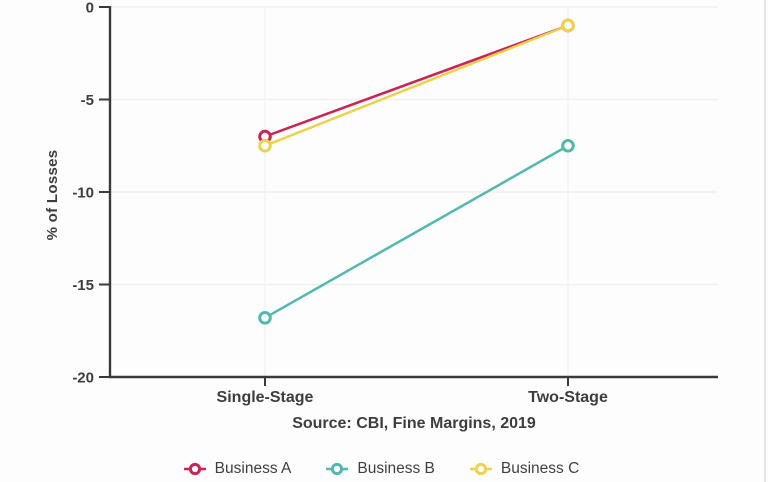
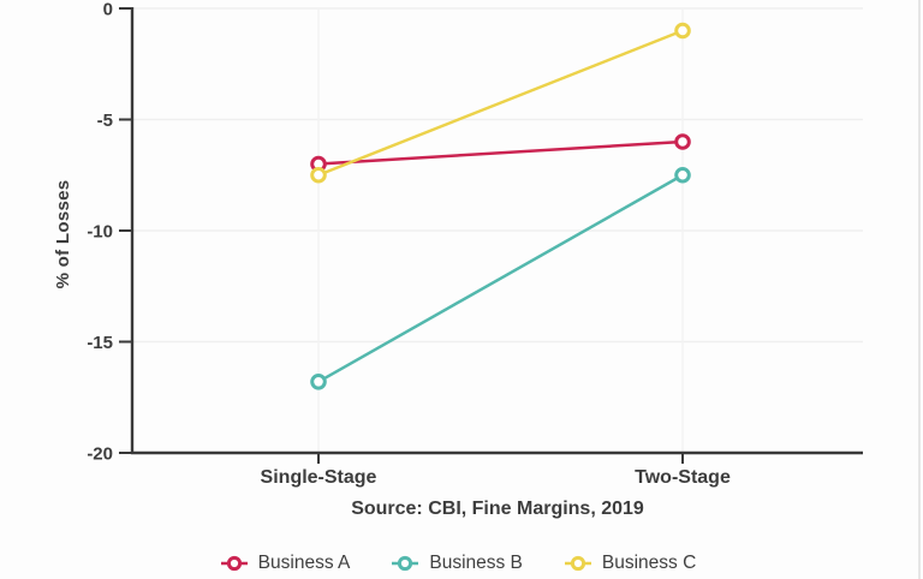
Business A/Two-Stage: -1 -> -6
